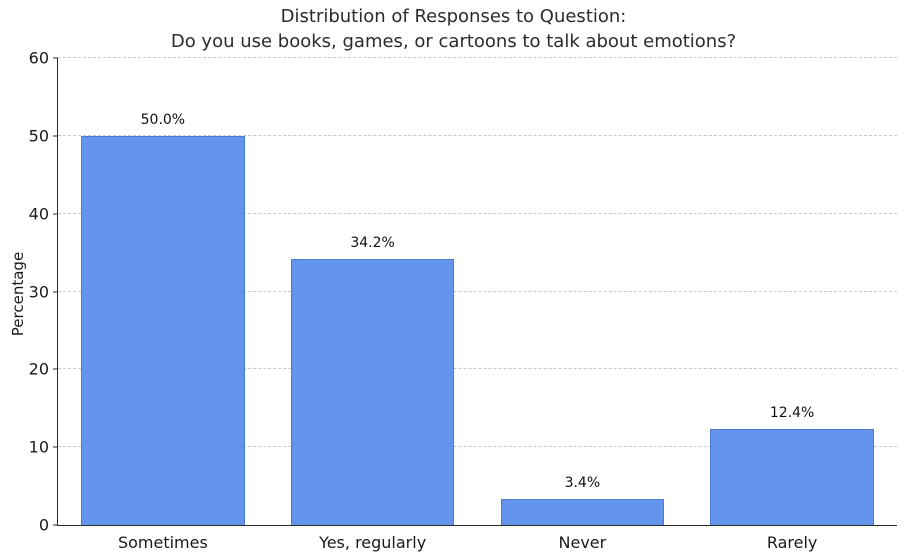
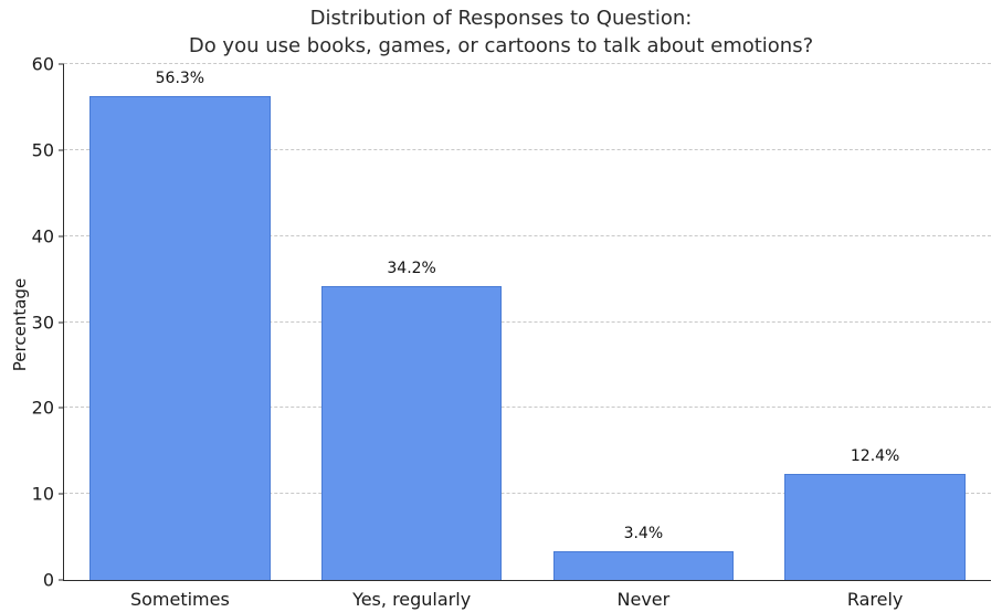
Sometimes: 50.0% -> 56.3%
